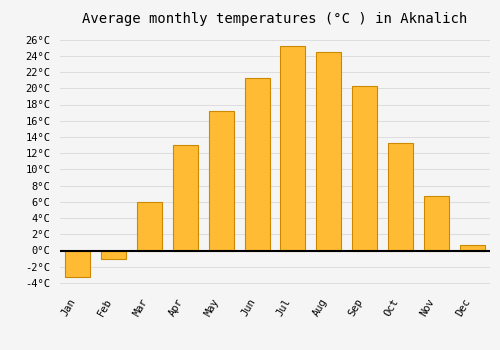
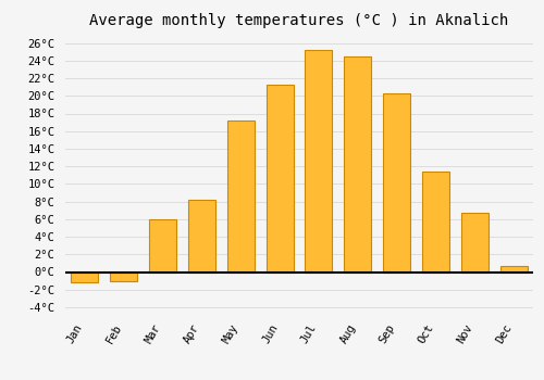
Jan: -3.3°C -> -1.2°C
Apr: 13.0°C -> 8.2°C
Oct: 13.2°C -> 11.4°C
